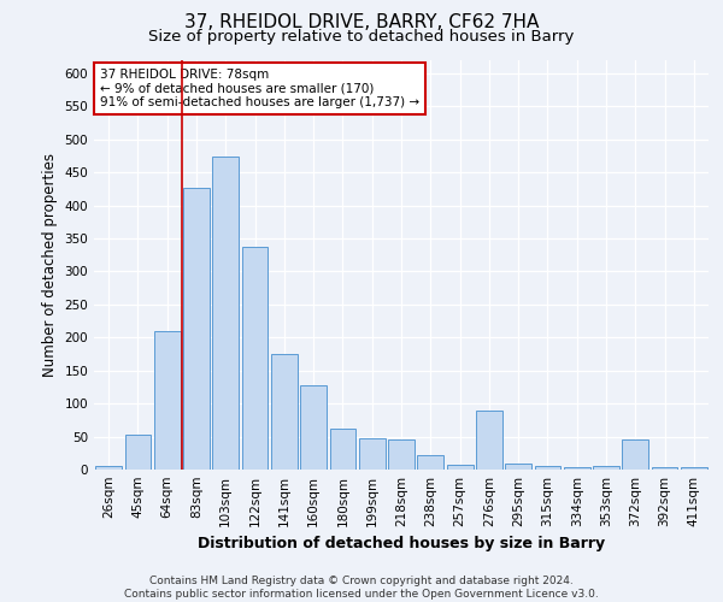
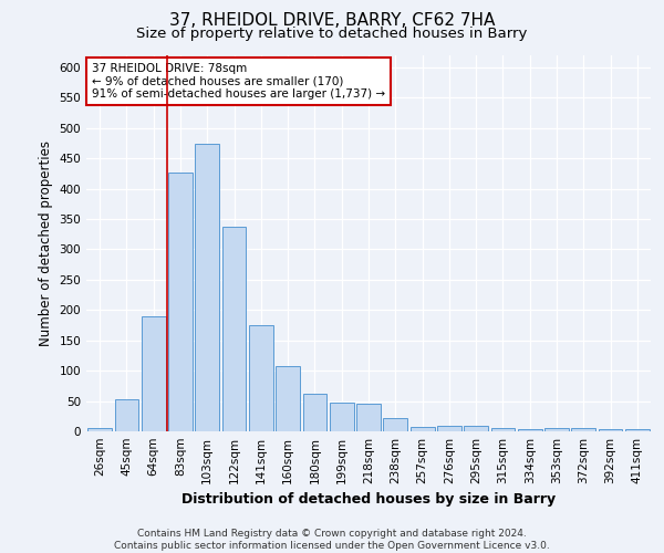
64sqm: 210 -> 190
160sqm: 128 -> 107
276sqm: 90 -> 10
372sqm: 46 -> 5
